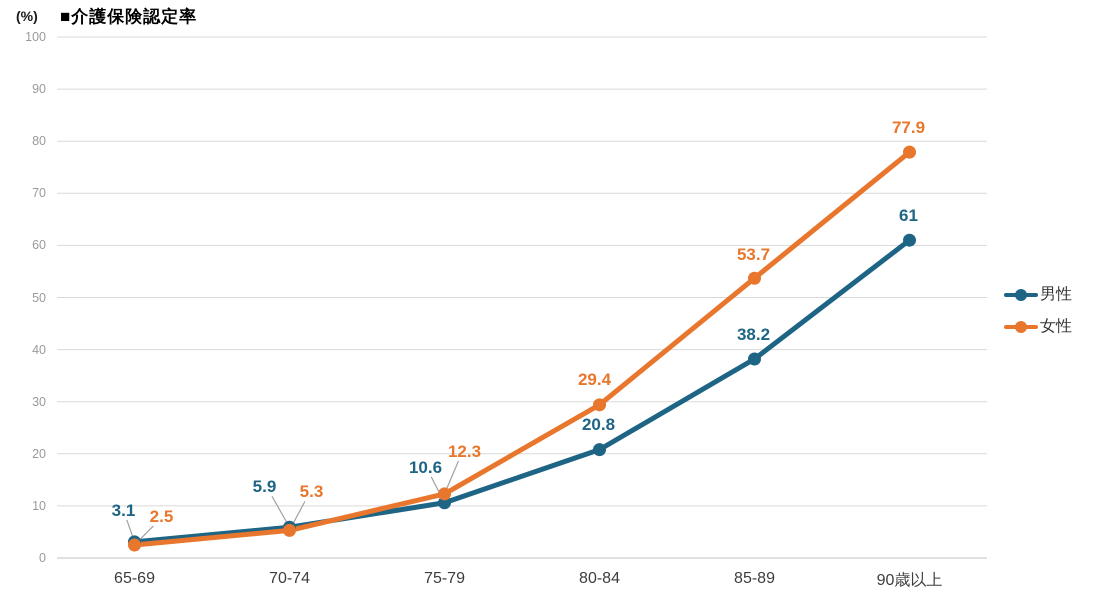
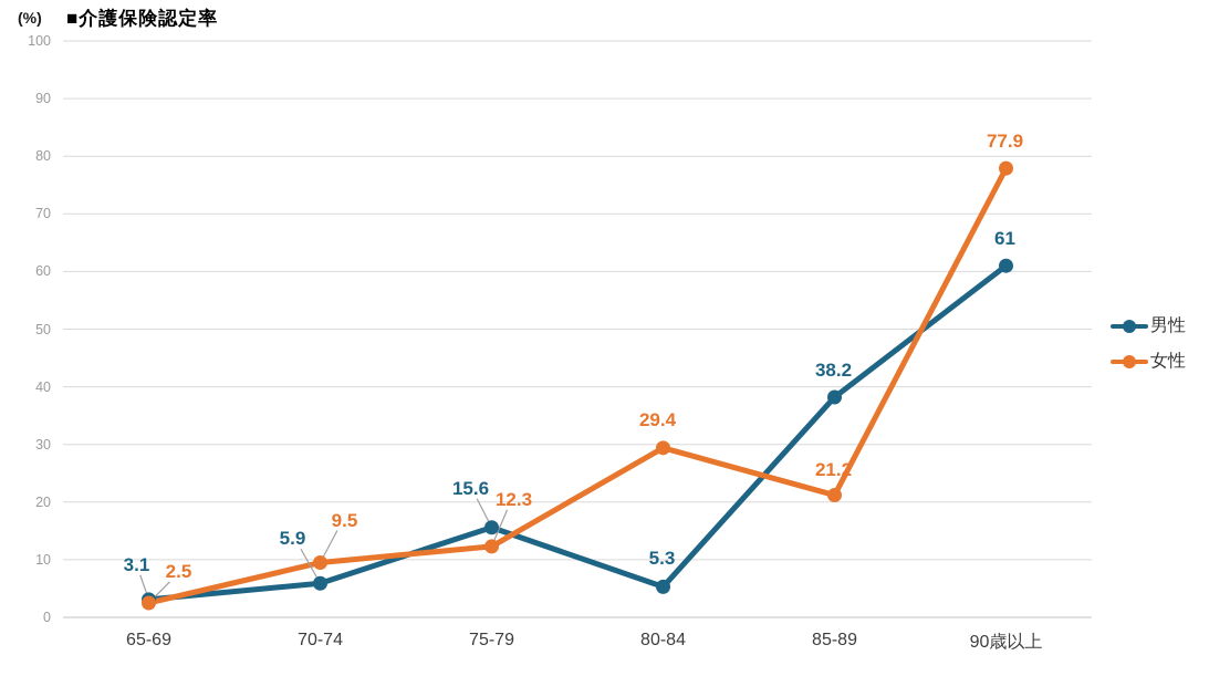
女性/70-74: 5.3 -> 9.5
男性/75-79: 10.6 -> 15.6
男性/80-84: 20.8 -> 5.3
女性/85-89: 53.7 -> 21.2
